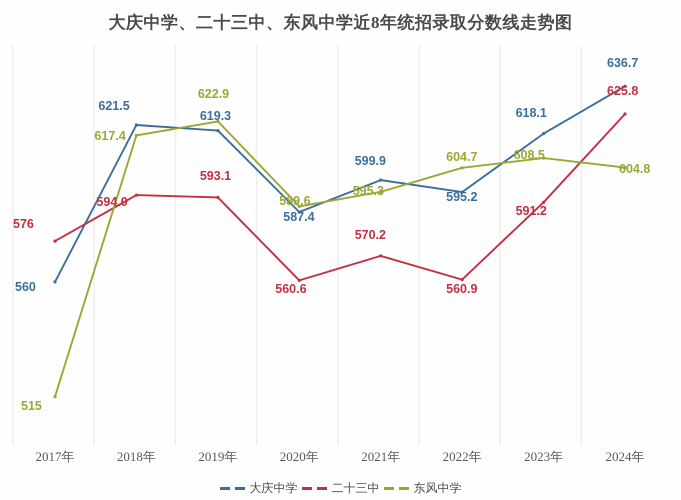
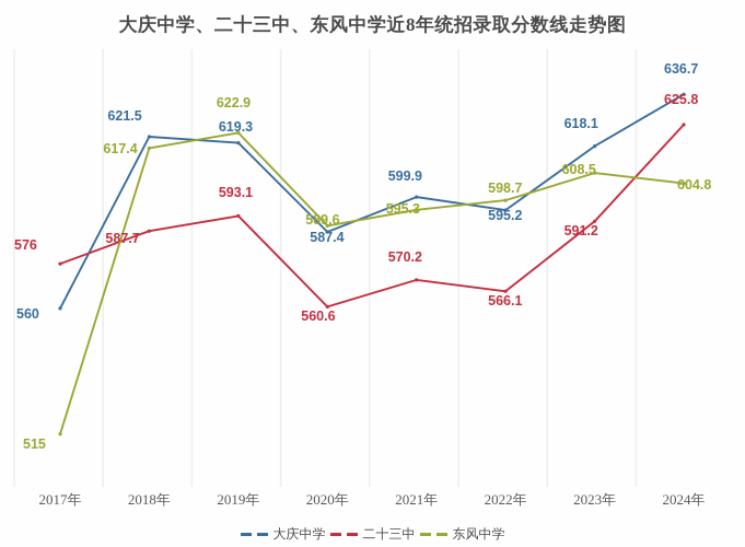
二十三中/2018年: 594.0 -> 587.7
二十三中/2022年: 560.9 -> 566.1
东风中学/2022年: 604.7 -> 598.7
